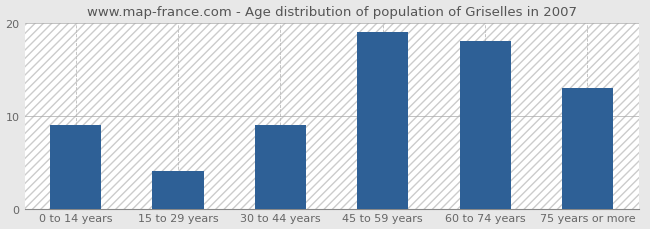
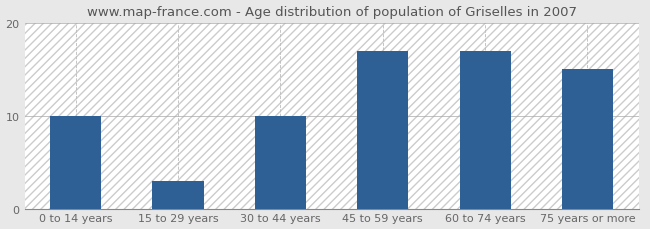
0 to 14 years: 9 -> 10
15 to 29 years: 4 -> 3
30 to 44 years: 9 -> 10
45 to 59 years: 19 -> 17
60 to 74 years: 18 -> 17
75 years or more: 13 -> 15
